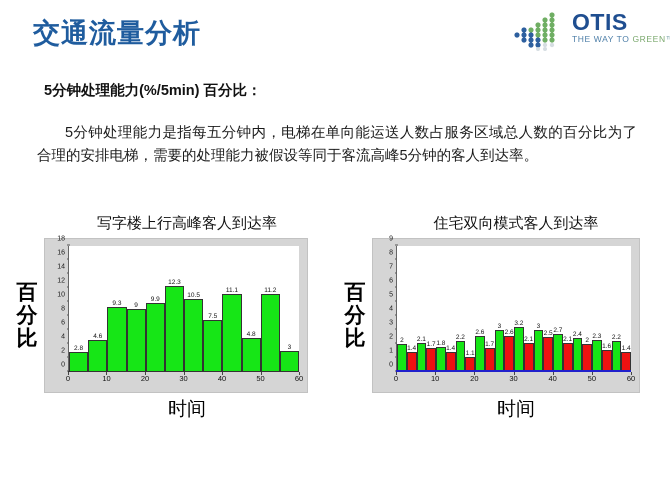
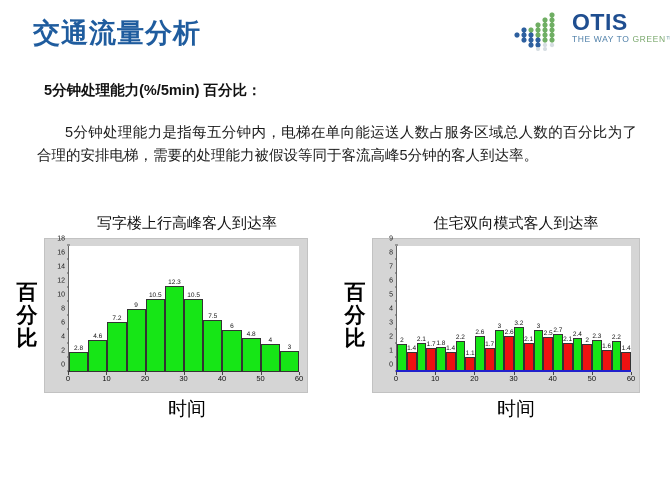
写字楼上行高峰客人到达率/10: 9.3 -> 7.2
写字楼上行高峰客人到达率/20: 9.9 -> 10.5
写字楼上行高峰客人到达率/40: 11.1 -> 6
写字楼上行高峰客人到达率/50: 11.2 -> 4
